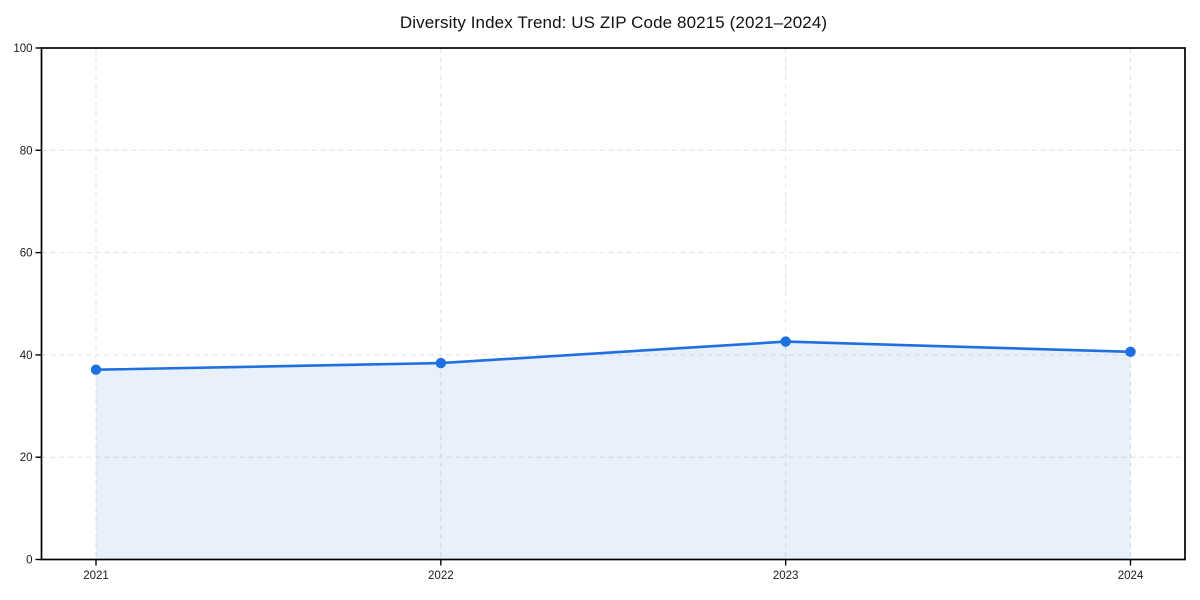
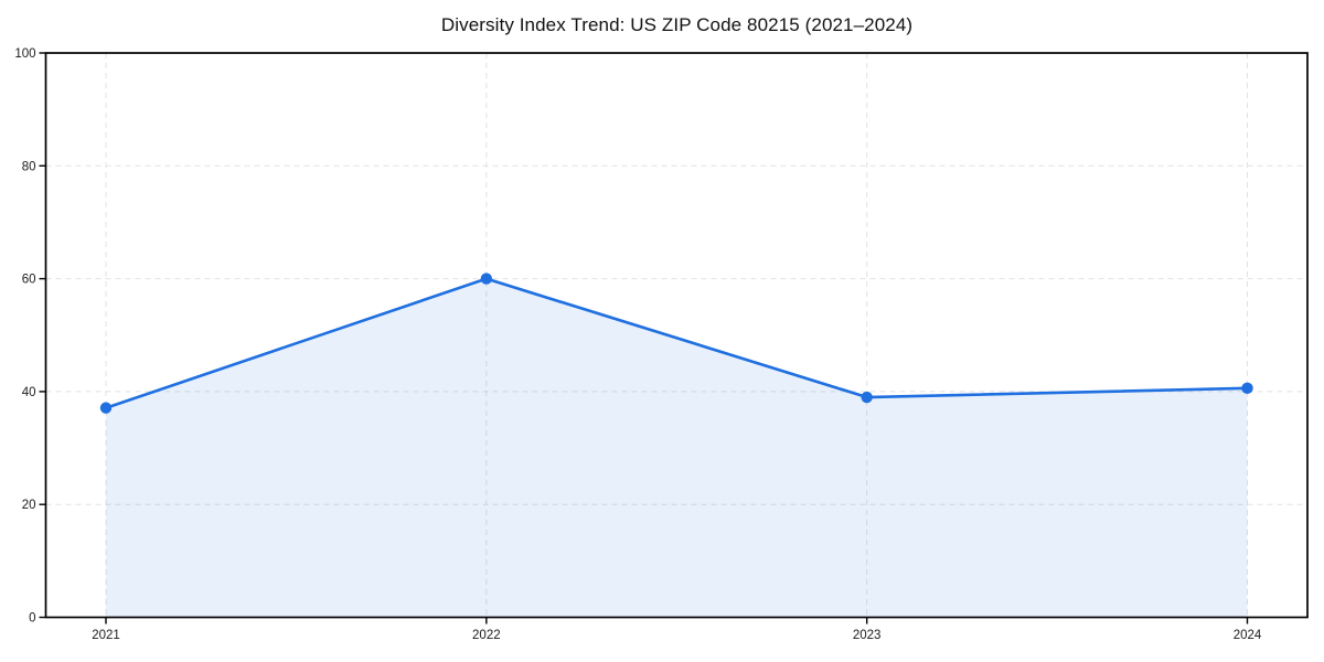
2022: 38 -> 60
2023: 43 -> 39
